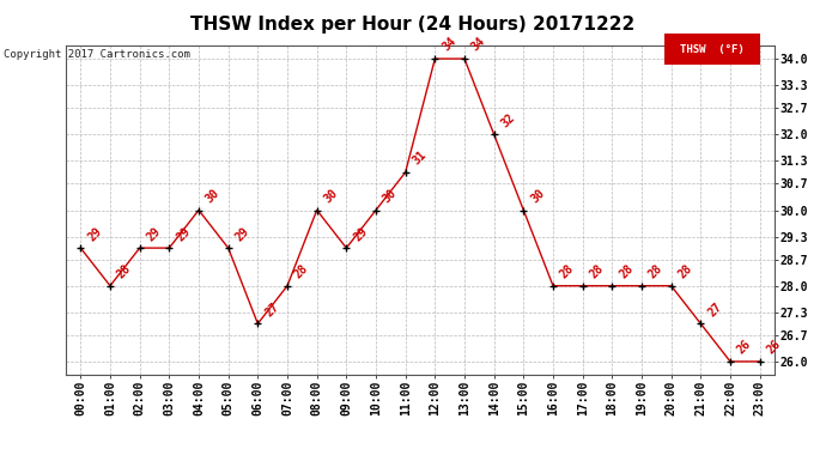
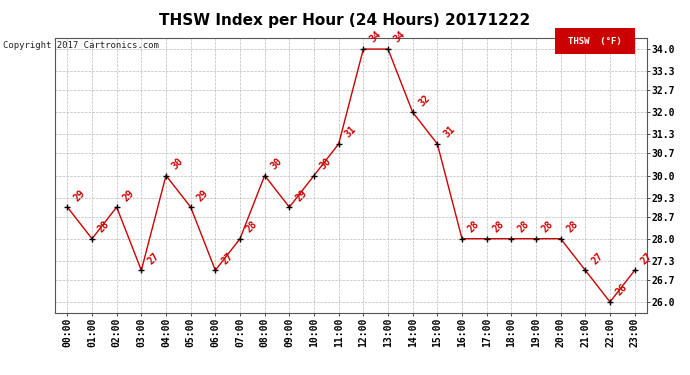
03:00: 29 -> 27
15:00: 30 -> 31
23:00: 26 -> 27
